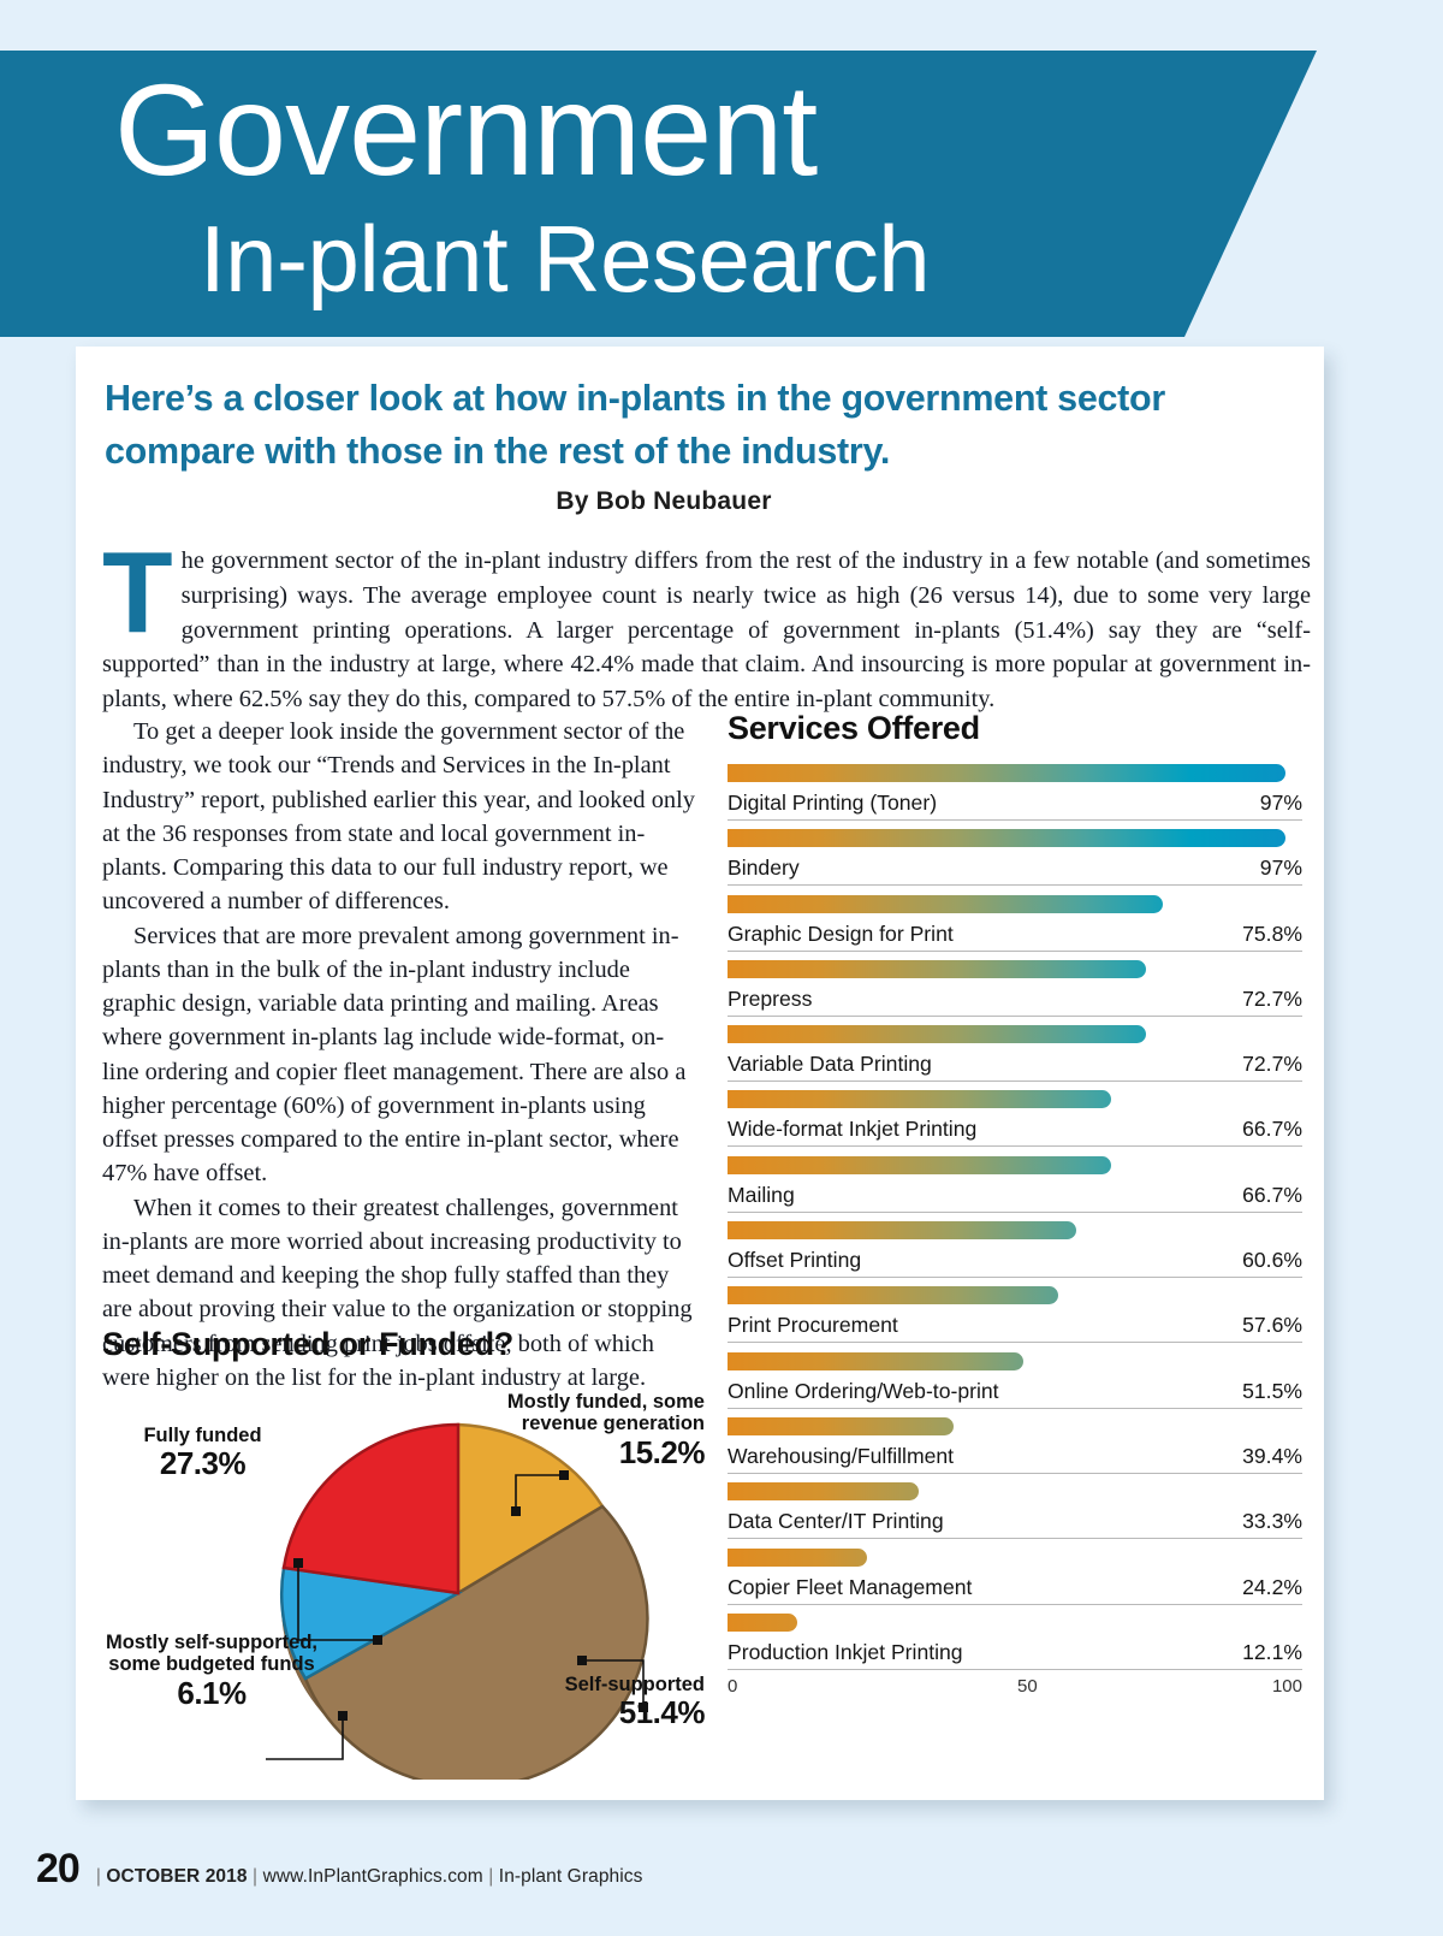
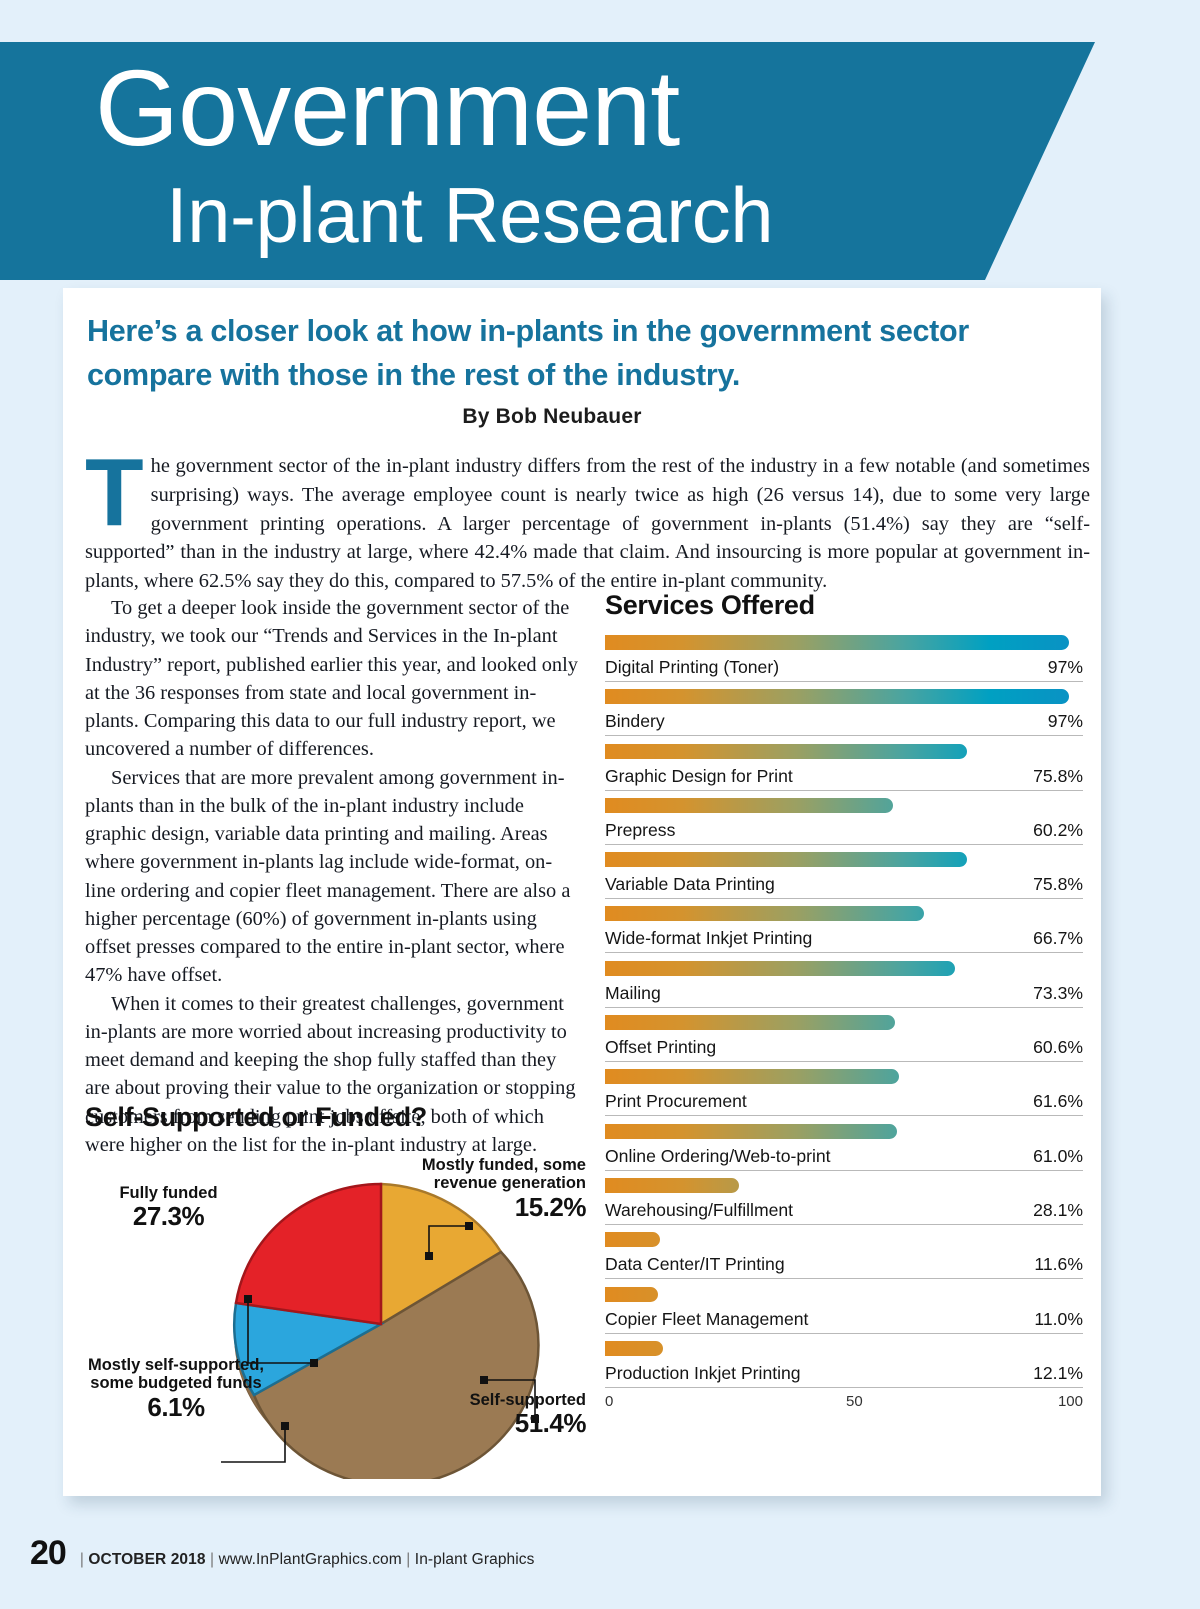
Services Offered/Prepress: 72.7% -> 60.2%
Services Offered/Variable Data Printing: 72.7% -> 75.8%
Services Offered/Mailing: 66.7% -> 73.3%
Services Offered/Print Procurement: 57.6% -> 61.6%
Services Offered/Online Ordering/Web-to-print: 51.5% -> 61.0%
Services Offered/Warehousing/Fulfillment: 39.4% -> 28.1%
Services Offered/Data Center/IT Printing: 33.3% -> 11.6%
Services Offered/Copier Fleet Management: 24.2% -> 11.0%
